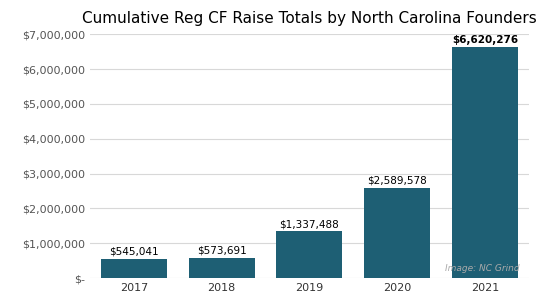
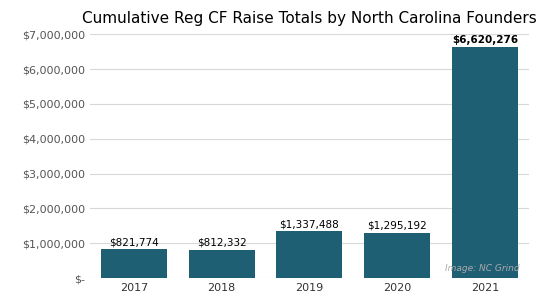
2017: $545,041 -> $821,774
2018: $573,691 -> $812,332
2020: $2,589,578 -> $1,295,192
